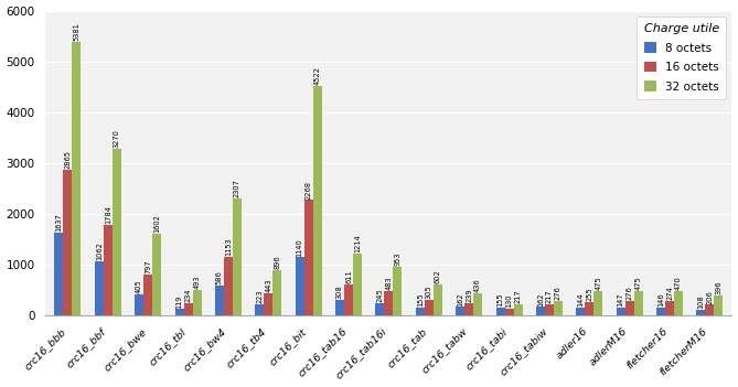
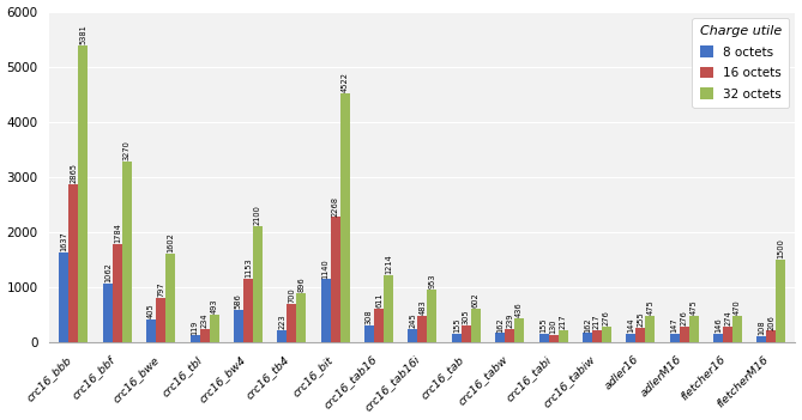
32 octets/crc16_bw4: 2310 -> 2100
16 octets/crc16_tb4: 440 -> 700
32 octets/fletcherM16: 400 -> 1500
